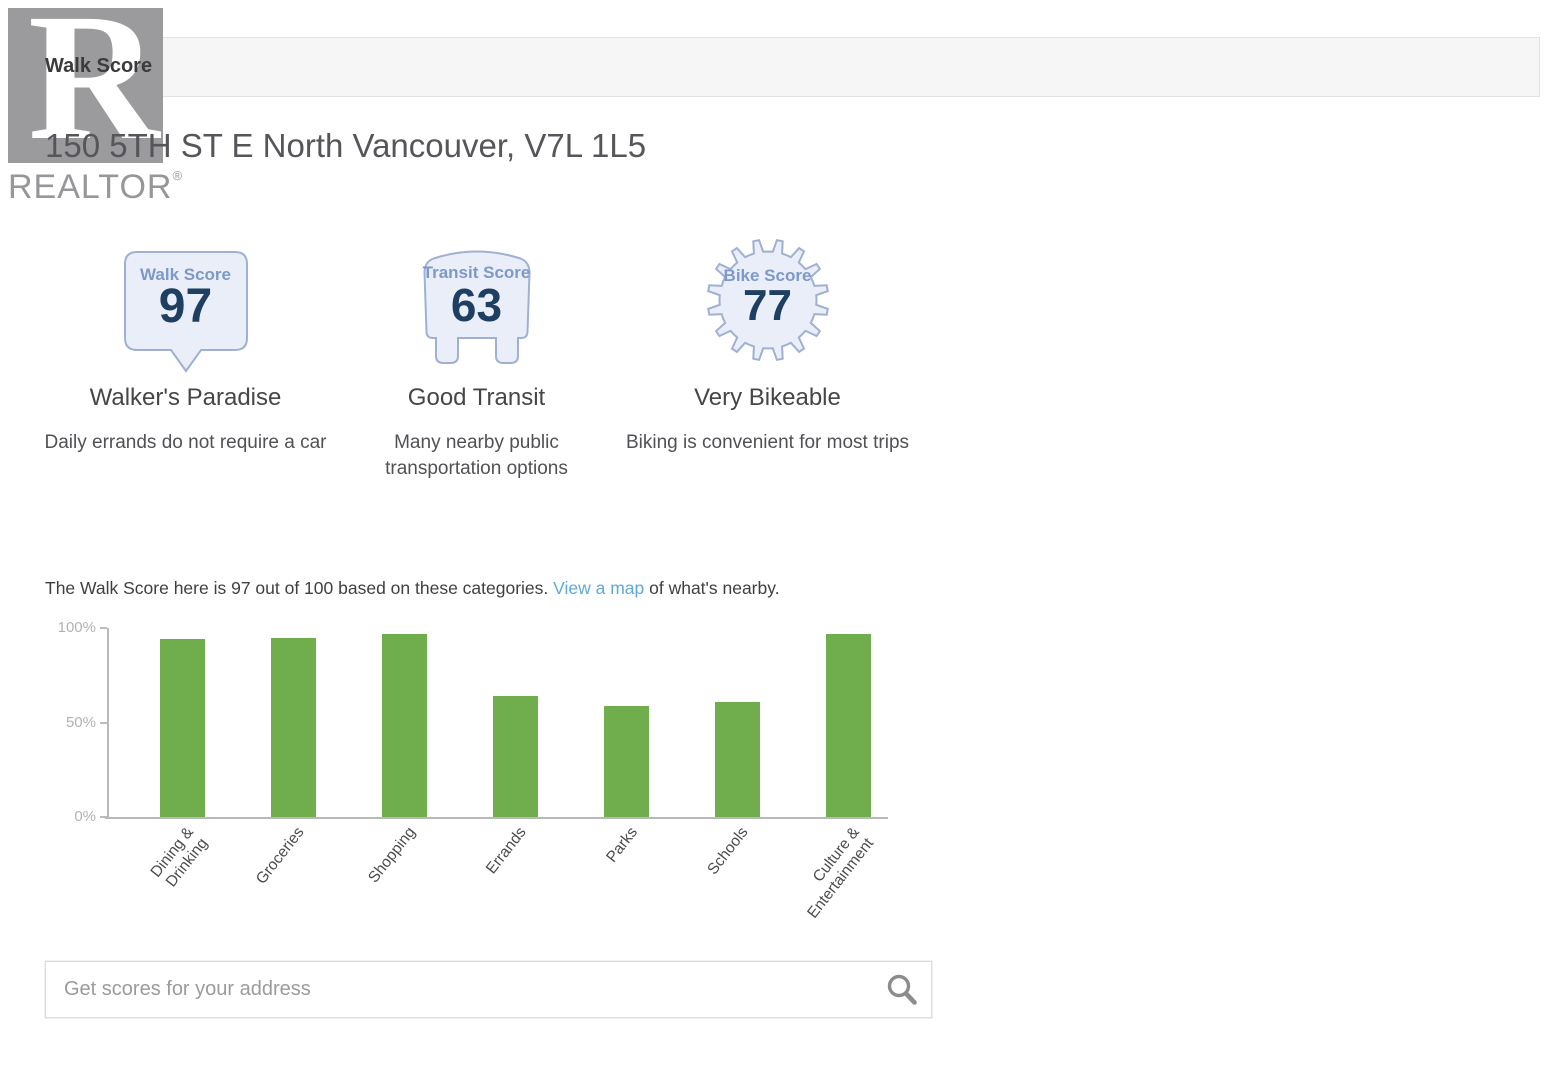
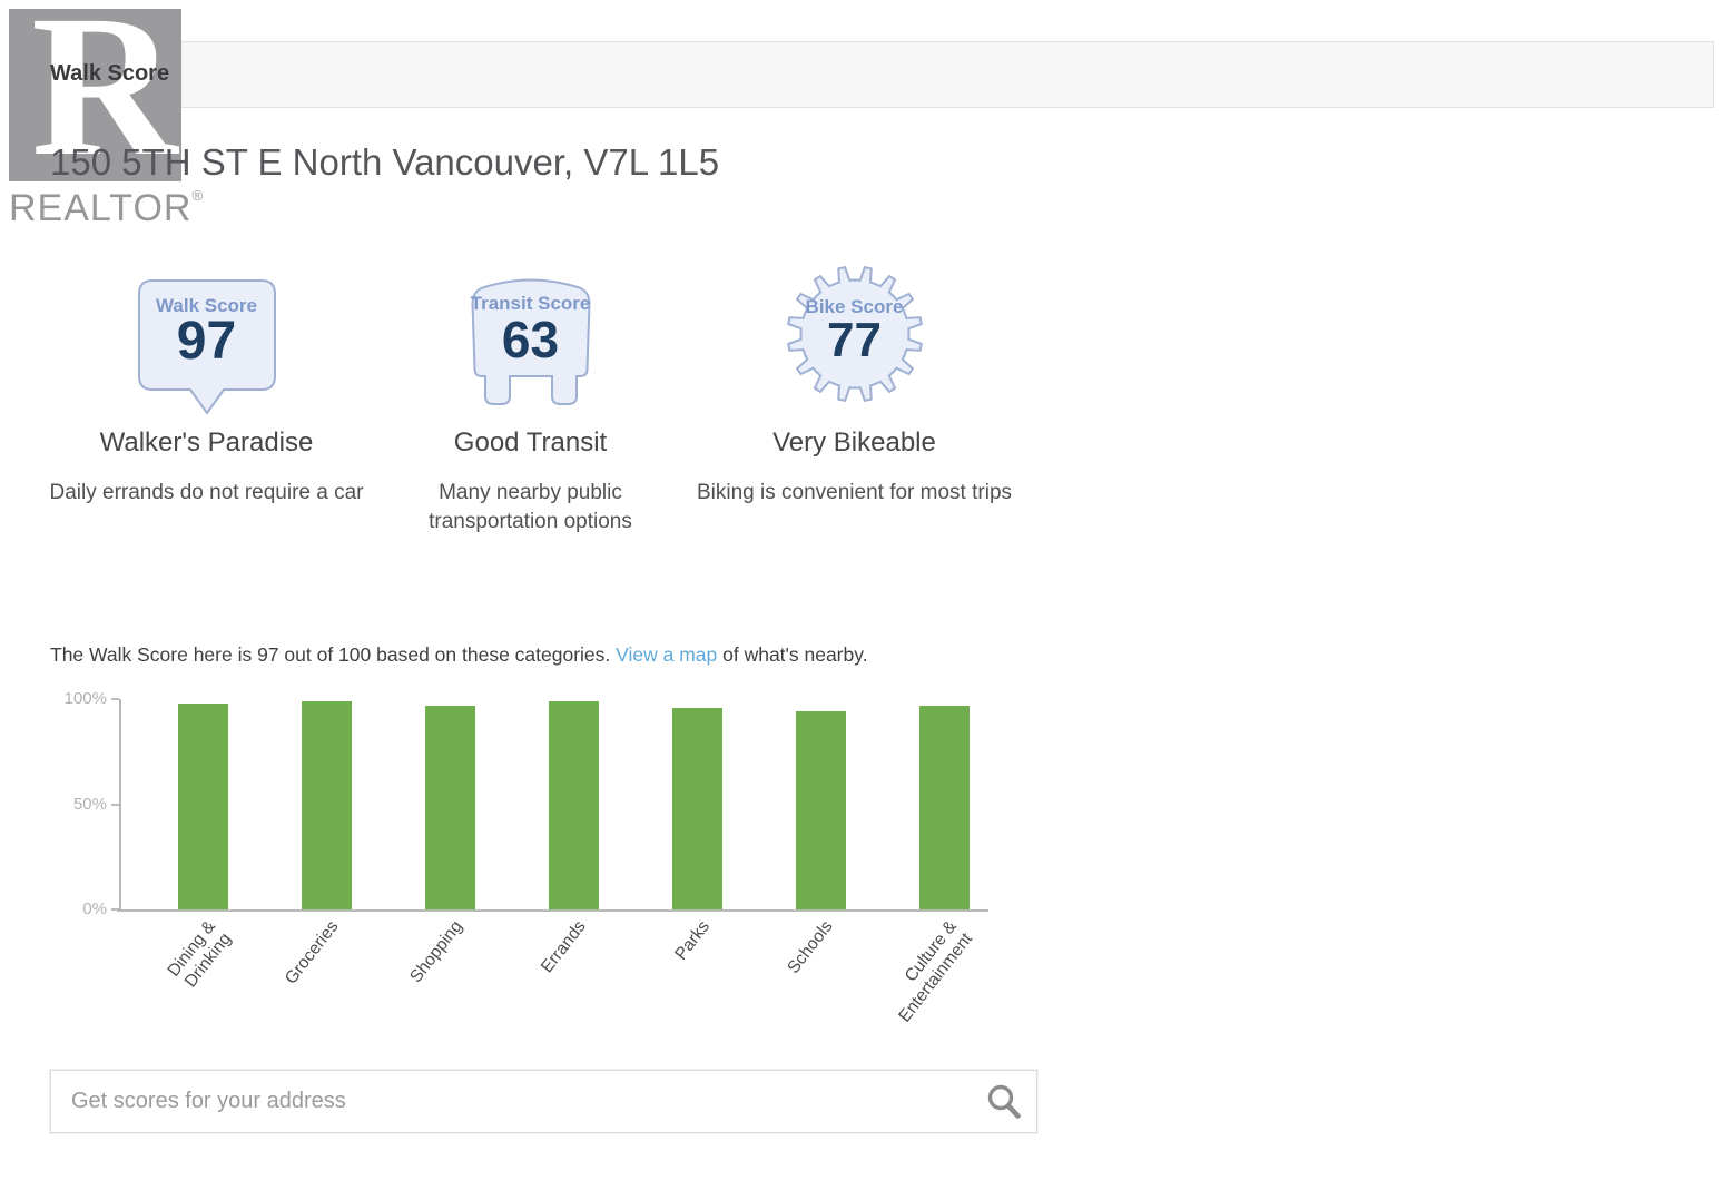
Dining & Drinking: 94% -> 98%
Groceries: 95% -> 99%
Errands: 64% -> 99%
Parks: 59% -> 96%
Schools: 61% -> 94%
